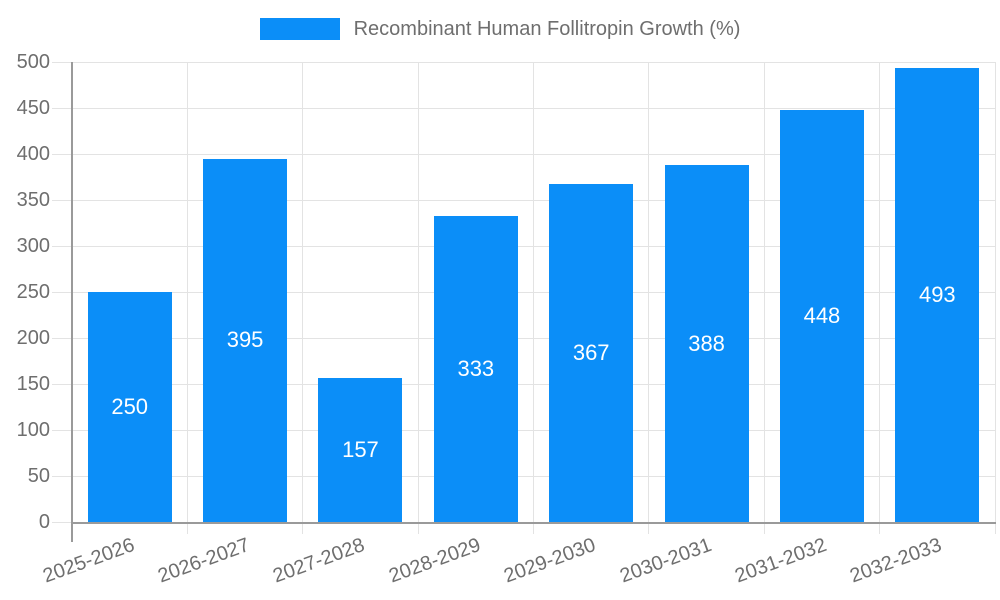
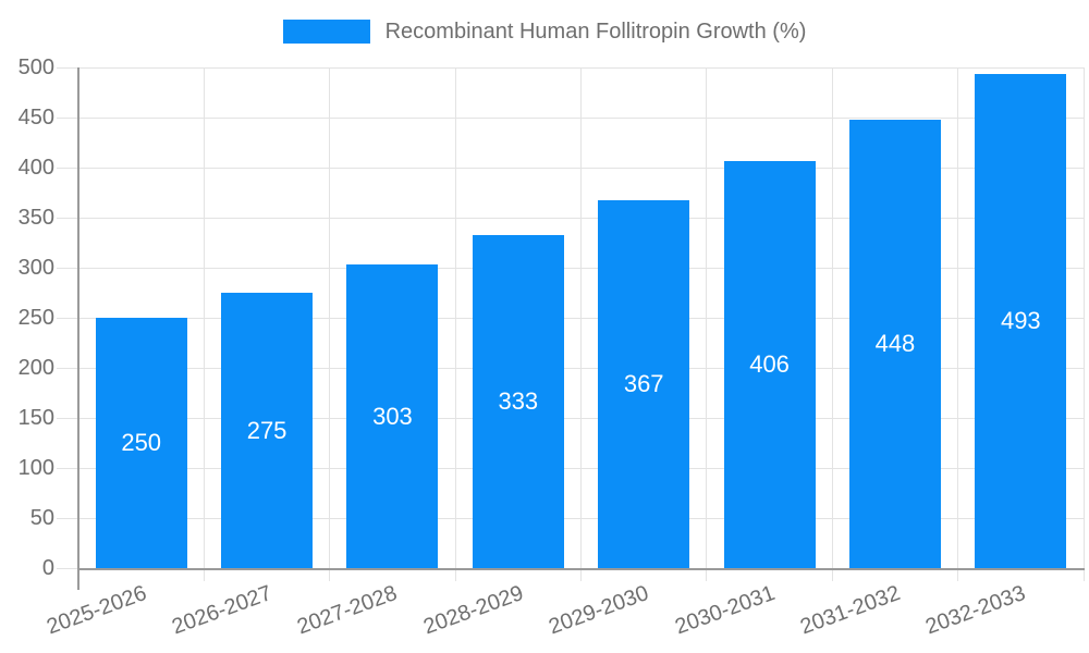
2026-2027: 395 -> 275
2027-2028: 157 -> 303
2030-2031: 388 -> 406
